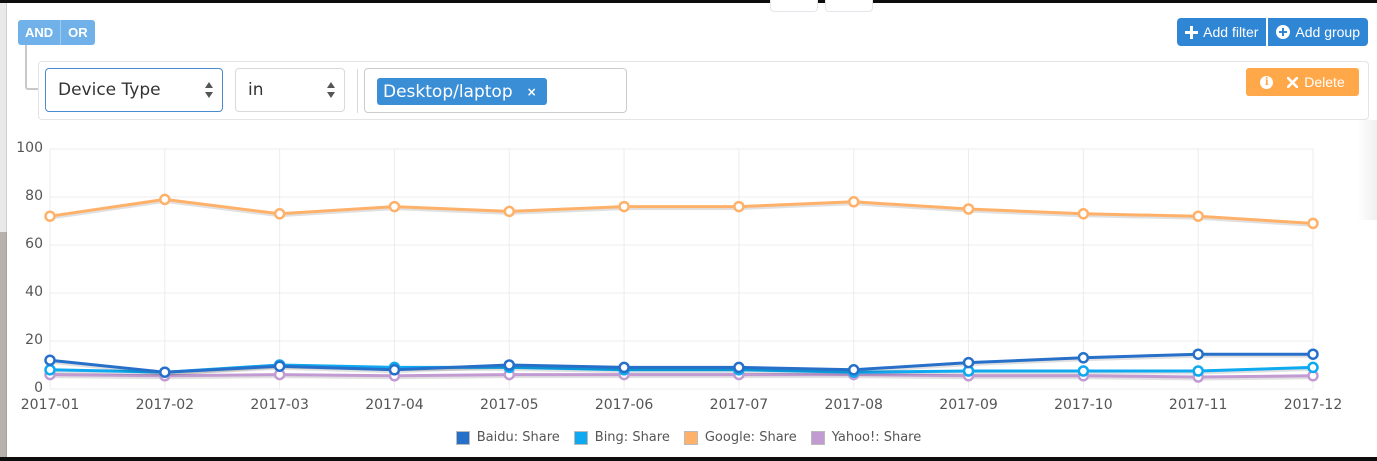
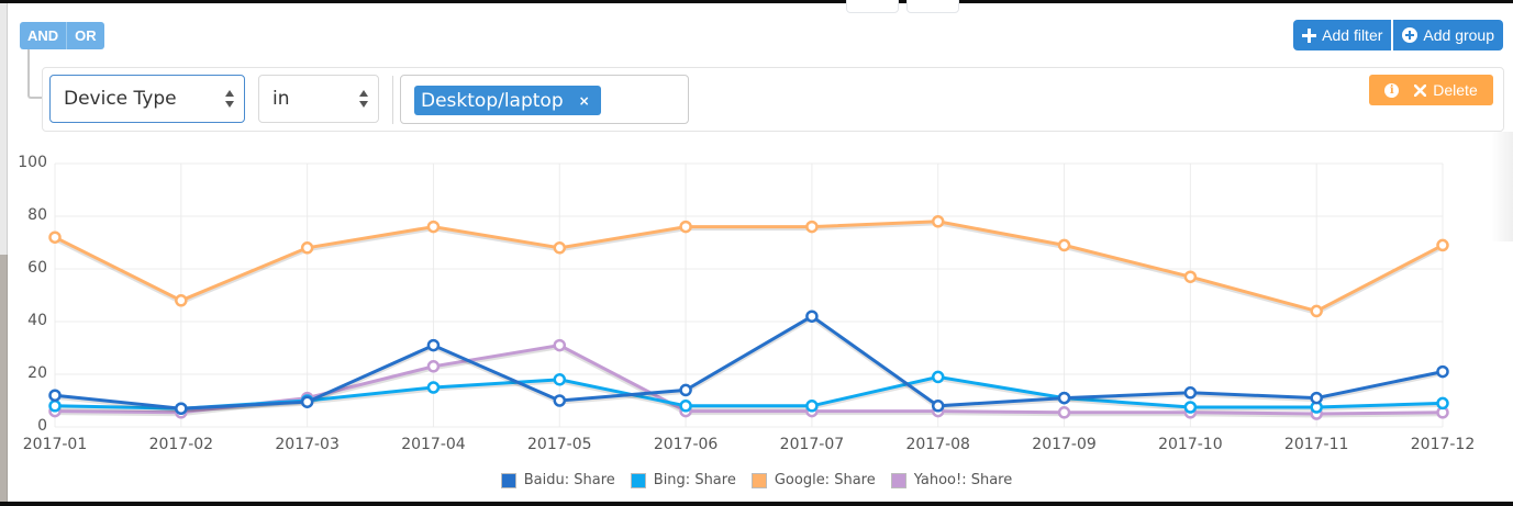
Google: Share/2017-02: 79 -> 48
Google: Share/2017-03: 73 -> 68
Yahoo!: Share/2017-03: 6 -> 11
Baidu: Share/2017-04: 8 -> 31
Bing: Share/2017-04: 9 -> 15
Yahoo!: Share/2017-04: 6 -> 23
Bing: Share/2017-05: 9 -> 18
Google: Share/2017-05: 74 -> 68
Yahoo!: Share/2017-05: 6 -> 31
Baidu: Share/2017-06: 9 -> 14
Baidu: Share/2017-07: 9 -> 42
Bing: Share/2017-08: 7 -> 19
Bing: Share/2017-09: 8 -> 11
Google: Share/2017-09: 75 -> 69
Google: Share/2017-10: 73 -> 57
Baidu: Share/2017-11: 14 -> 11
Google: Share/2017-11: 72 -> 44
Baidu: Share/2017-12: 14 -> 21
